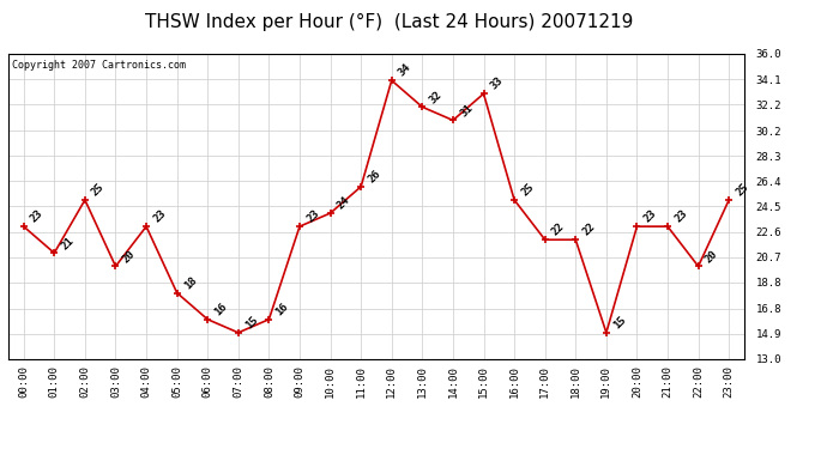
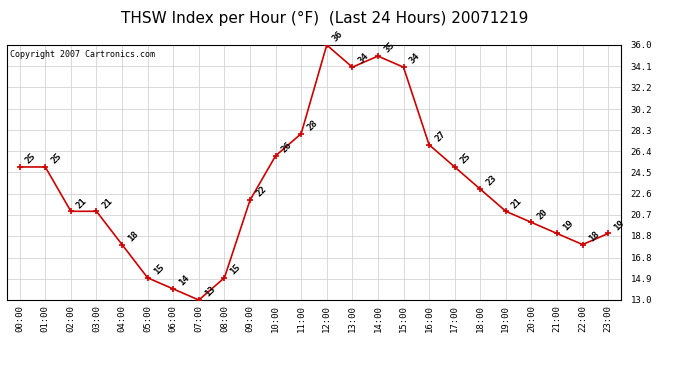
00:00: 23 -> 25
01:00: 21 -> 25
02:00: 25 -> 21
03:00: 20 -> 21
04:00: 23 -> 18
05:00: 18 -> 15
06:00: 16 -> 14
07:00: 15 -> 13
08:00: 16 -> 15
09:00: 23 -> 22
10:00: 24 -> 26
11:00: 26 -> 28
12:00: 34 -> 36
13:00: 32 -> 34
14:00: 31 -> 35
15:00: 33 -> 34
16:00: 25 -> 27
17:00: 22 -> 25
18:00: 22 -> 23
19:00: 15 -> 21
20:00: 23 -> 20
21:00: 23 -> 19
22:00: 20 -> 18
23:00: 25 -> 19
